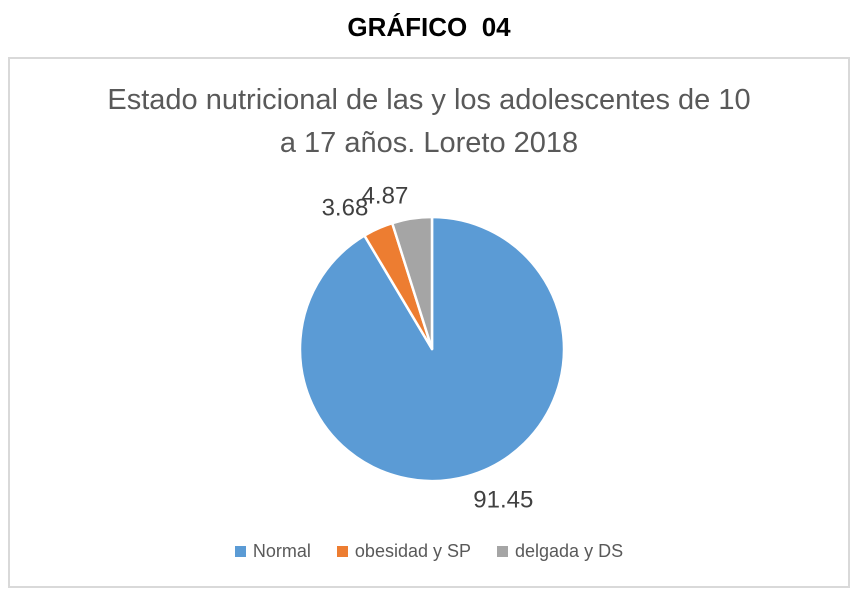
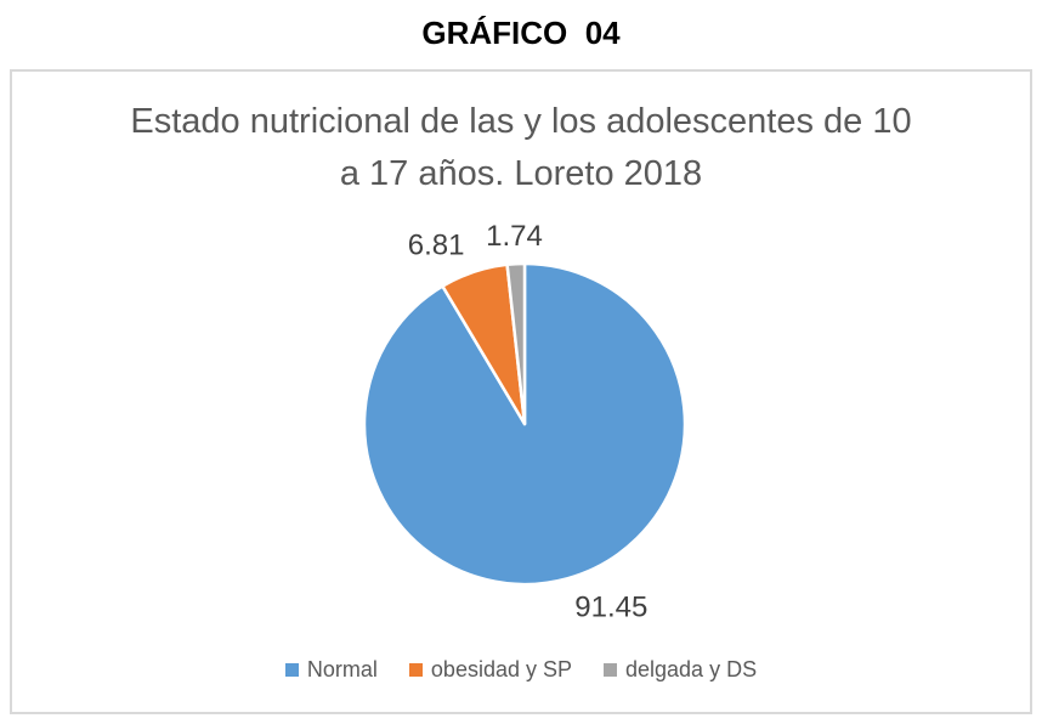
obesidad y SP: 3.68 -> 6.81
delgada y DS: 4.87 -> 1.74
